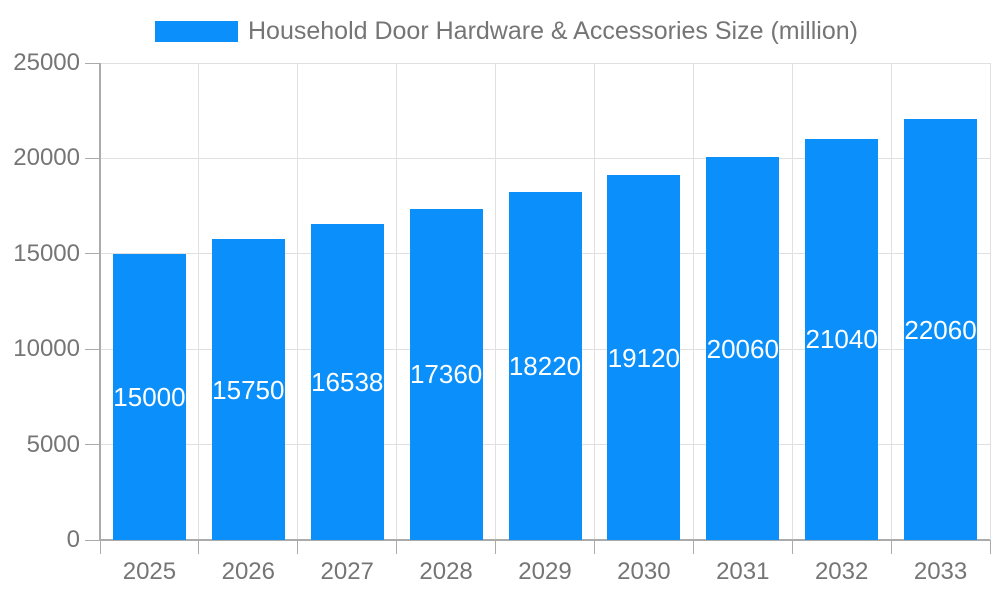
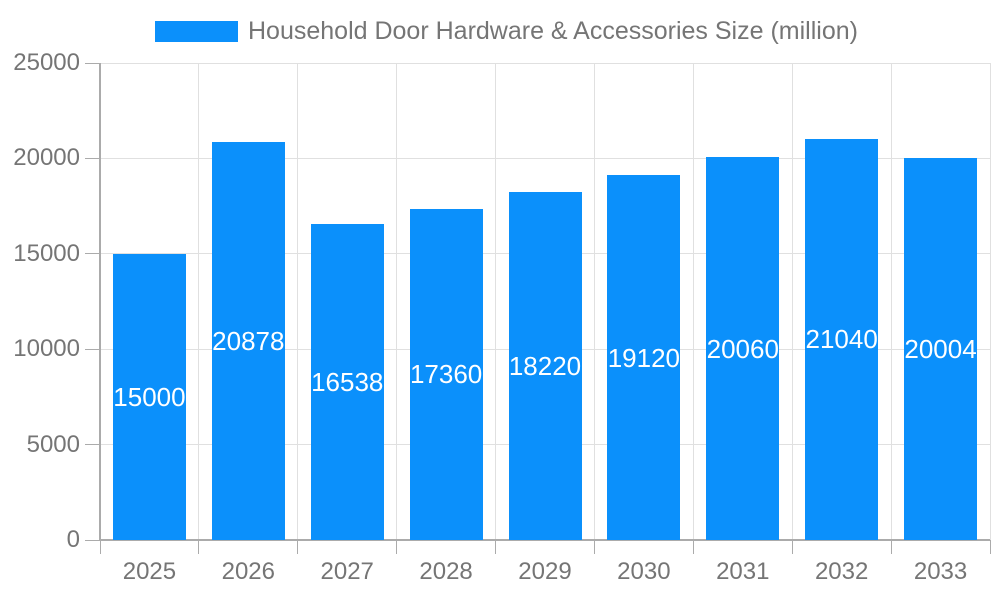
2026: 15750 -> 20878
2033: 22060 -> 20004
